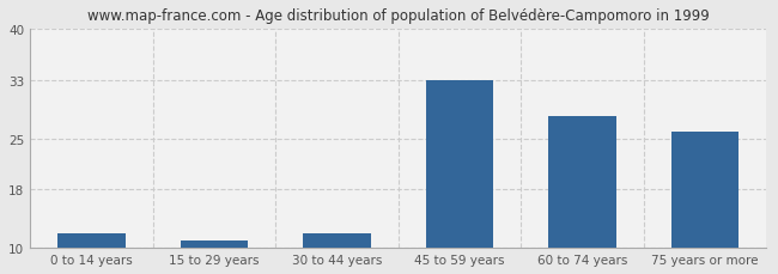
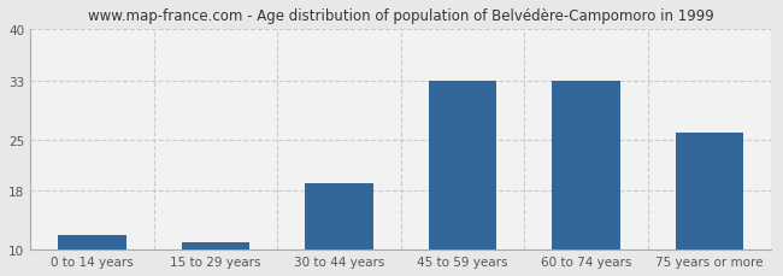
30 to 44 years: 12 -> 19
60 to 74 years: 28 -> 33
